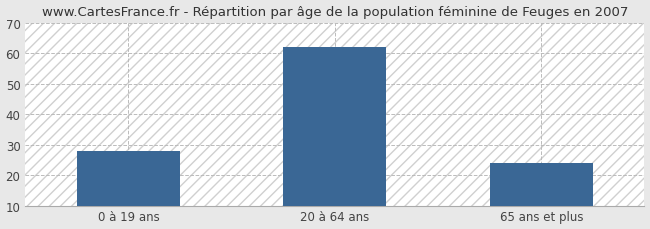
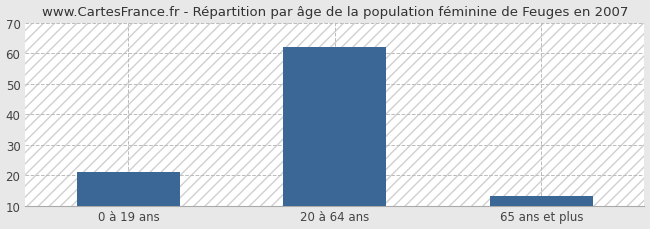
0 à 19 ans: 28 -> 21
65 ans et plus: 24 -> 13
